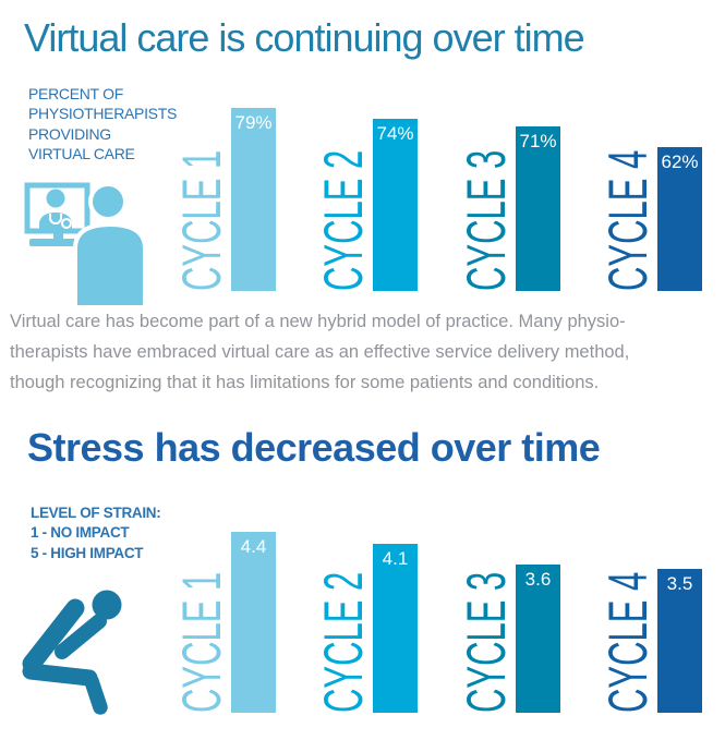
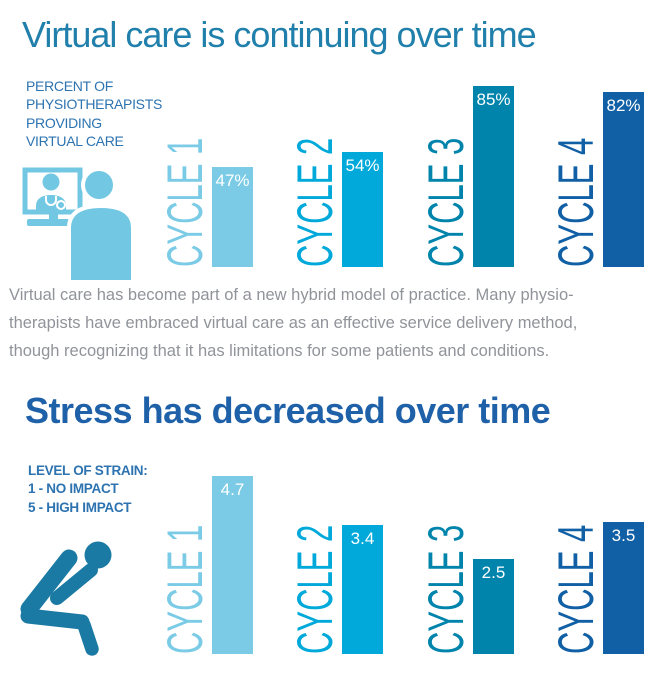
Virtual care is continuing over time/CYCLE 1: 79% -> 47%
Virtual care is continuing over time/CYCLE 2: 74% -> 54%
Virtual care is continuing over time/CYCLE 3: 71% -> 85%
Virtual care is continuing over time/CYCLE 4: 62% -> 82%
Stress has decreased over time/CYCLE 1: 4.4 -> 4.7
Stress has decreased over time/CYCLE 2: 4.1 -> 3.4
Stress has decreased over time/CYCLE 3: 3.6 -> 2.5
